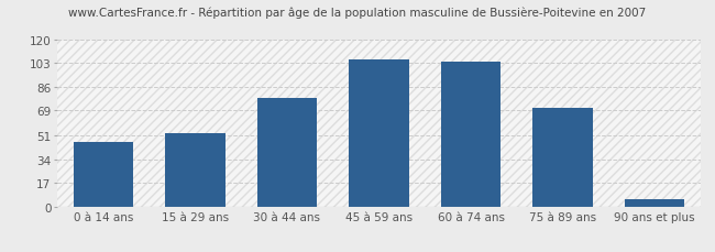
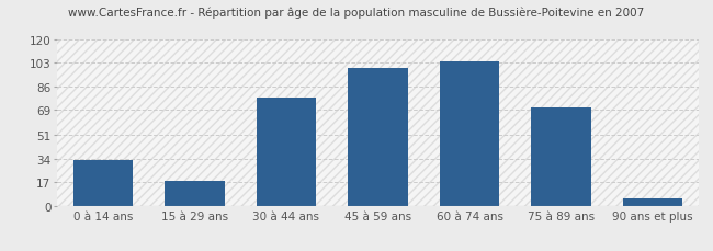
0 à 14 ans: 46 -> 33
15 à 29 ans: 53 -> 18
45 à 59 ans: 106 -> 99
